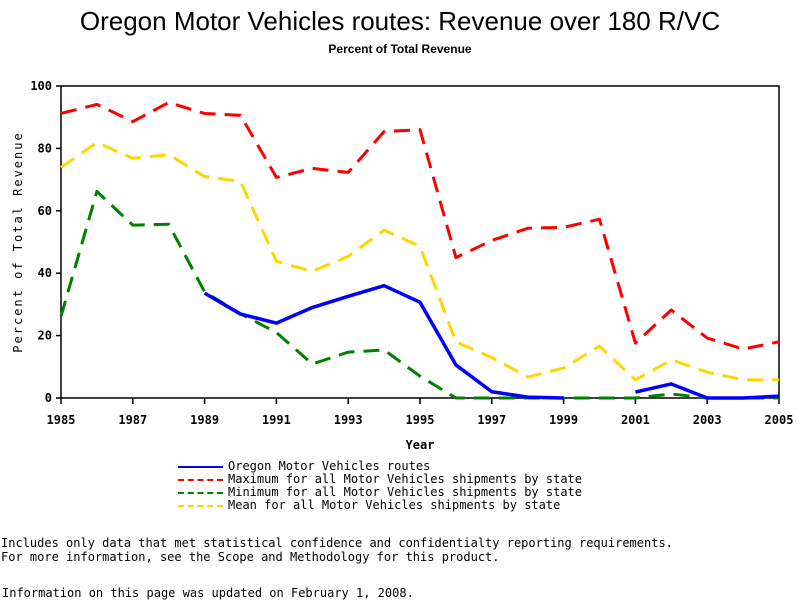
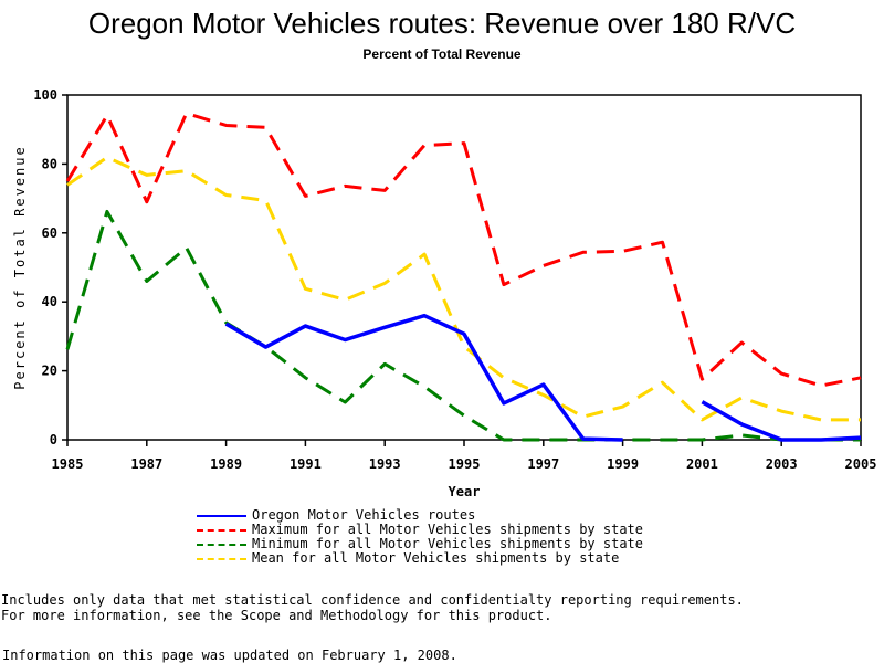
Maximum for all Motor Vehicles shipments by state/1985: 91 -> 75
Maximum for all Motor Vehicles shipments by state/1987: 89 -> 69
Minimum for all Motor Vehicles shipments by state/1987: 55 -> 46
Oregon Motor Vehicles routes/1991: 24 -> 33
Minimum for all Motor Vehicles shipments by state/1991: 21 -> 18
Minimum for all Motor Vehicles shipments by state/1993: 15 -> 22
Mean for all Motor Vehicles shipments by state/1995: 49 -> 27
Oregon Motor Vehicles routes/1997: 2 -> 16
Oregon Motor Vehicles routes/2001: 2 -> 11
